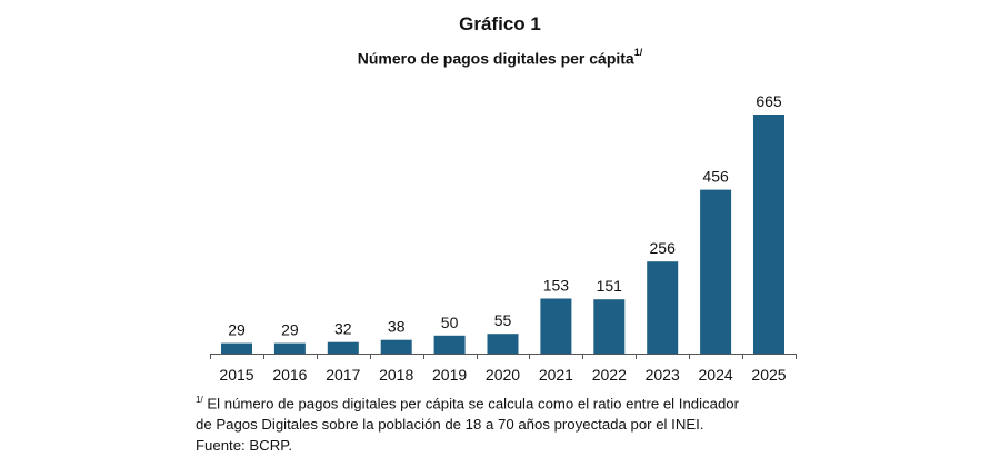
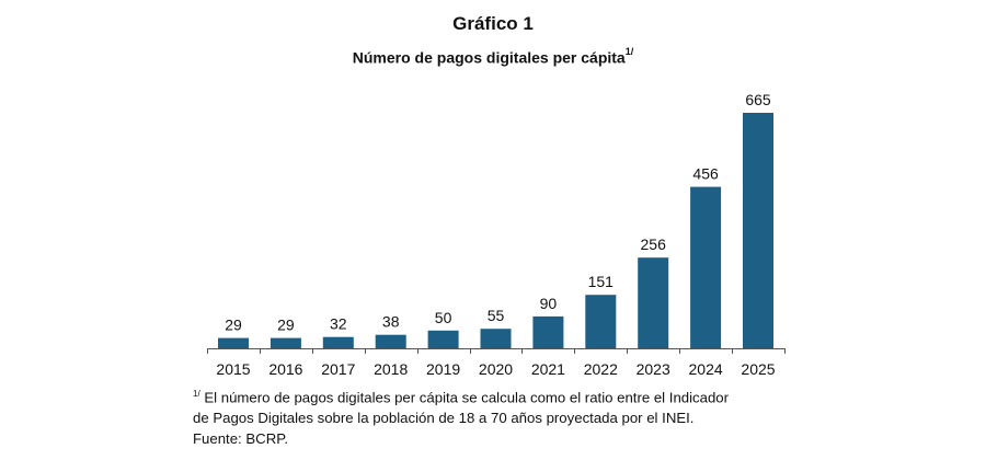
2021: 153 -> 90
